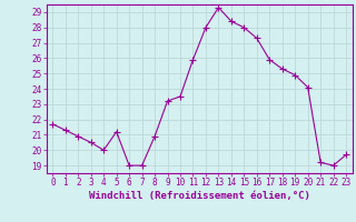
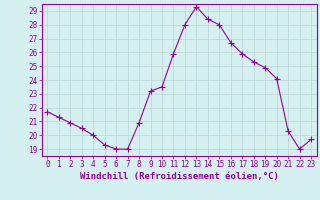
5: 21.2 -> 19.3
16: 27.3 -> 26.7
21: 19.2 -> 20.3
